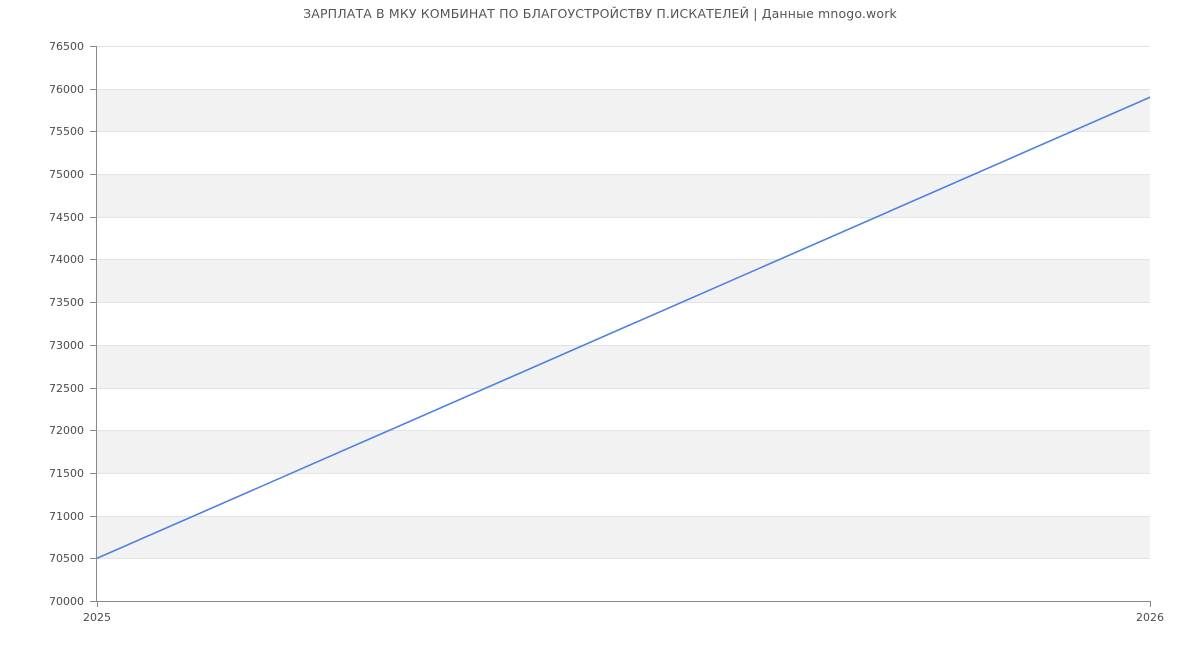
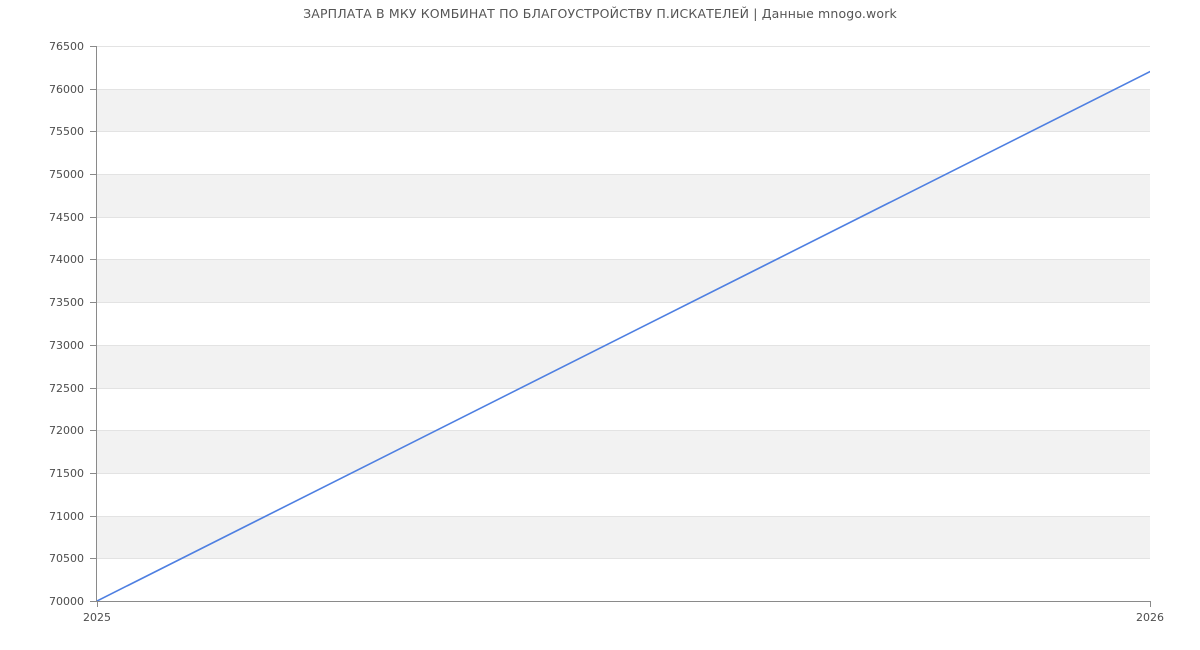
2025: 70500 -> 70000
2026: 75900 -> 76200
